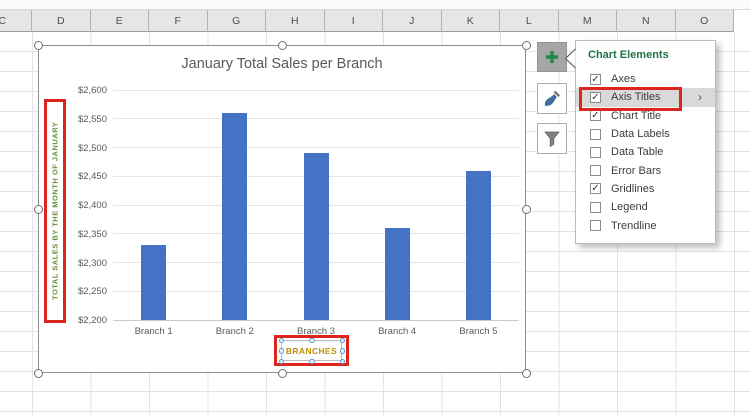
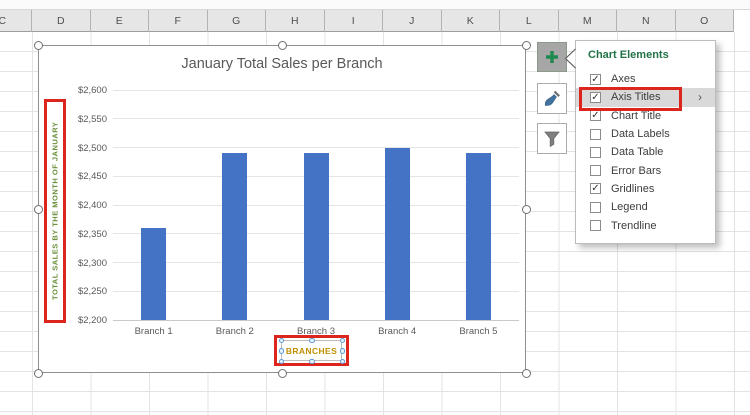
Branch 1: $2330 -> $2360
Branch 2: $2560 -> $2490
Branch 4: $2360 -> $2500
Branch 5: $2460 -> $2490
